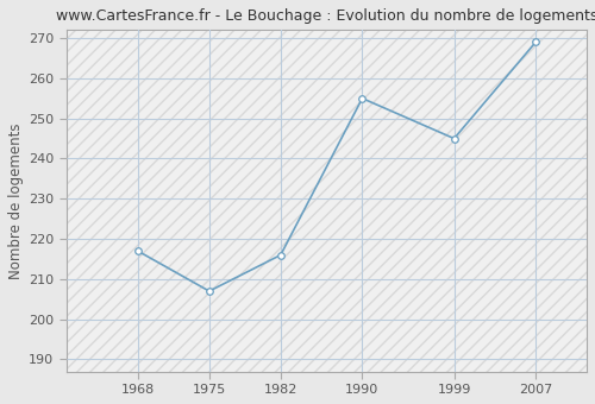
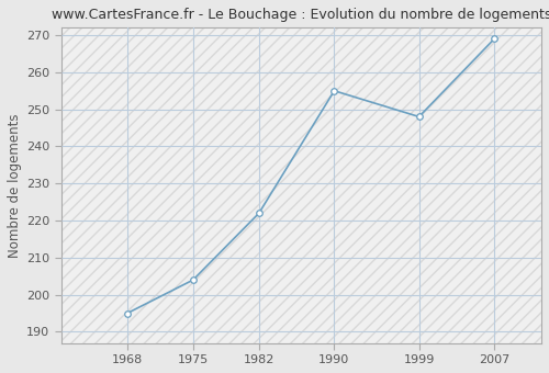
1968: 217 -> 195
1975: 207 -> 204
1982: 216 -> 222
1999: 245 -> 248
